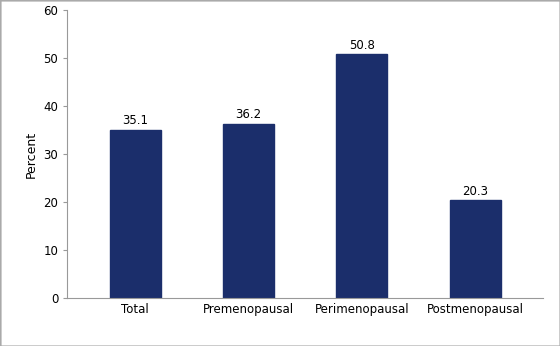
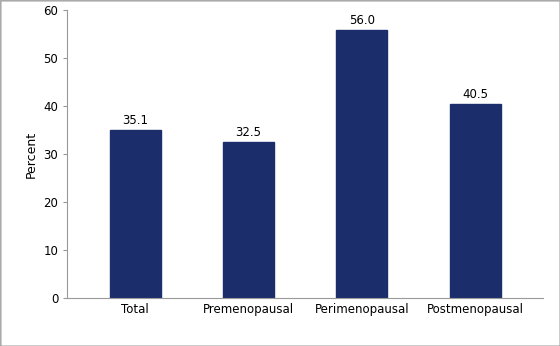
Premenopausal: 36.2 -> 32.5
Perimenopausal: 50.8 -> 56.0
Postmenopausal: 20.3 -> 40.5
